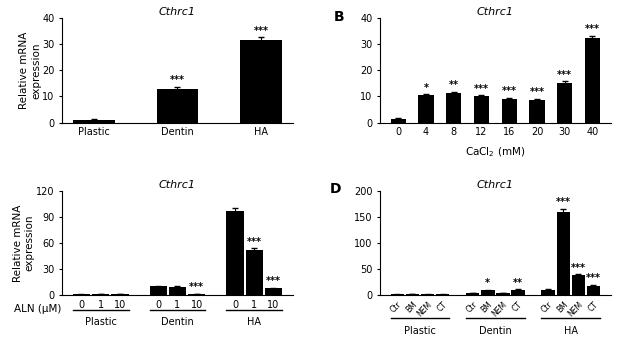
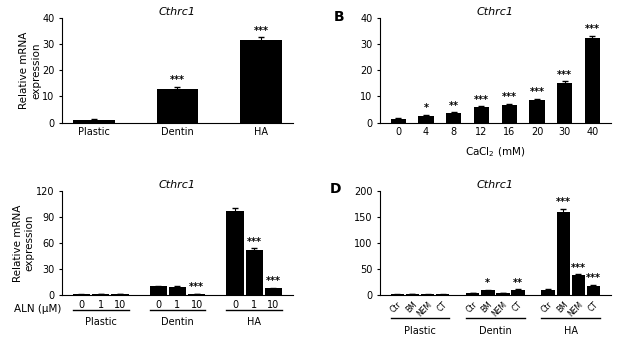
4: 10.5 -> 2.7
8: 11.5 -> 3.8
12: 10.0 -> 5.8
16: 9.0 -> 6.8
